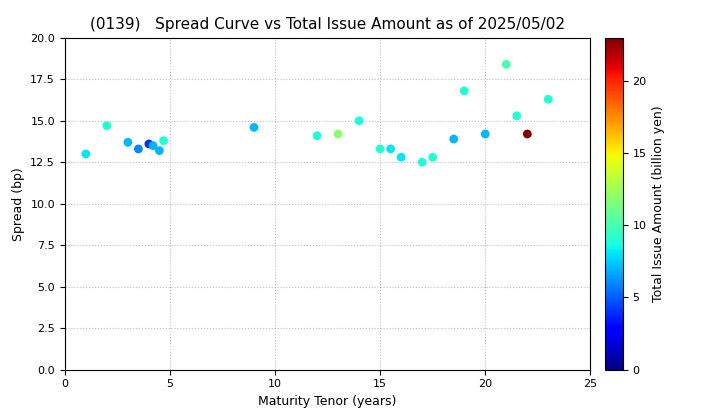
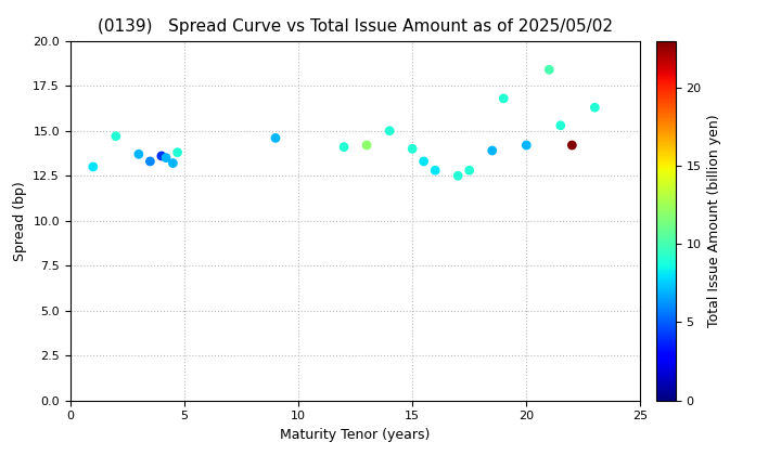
15: 13.3 -> 14.0
